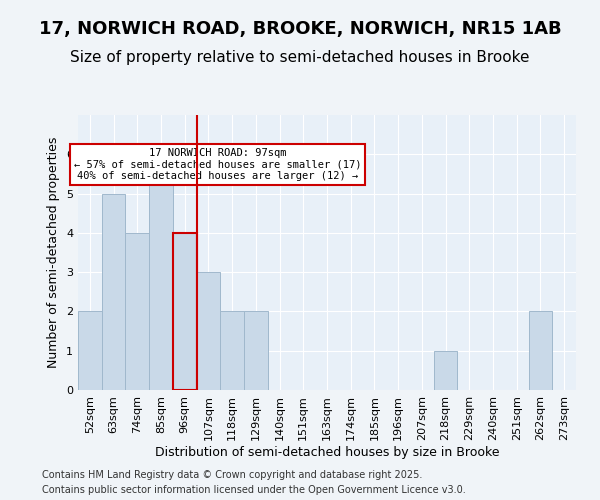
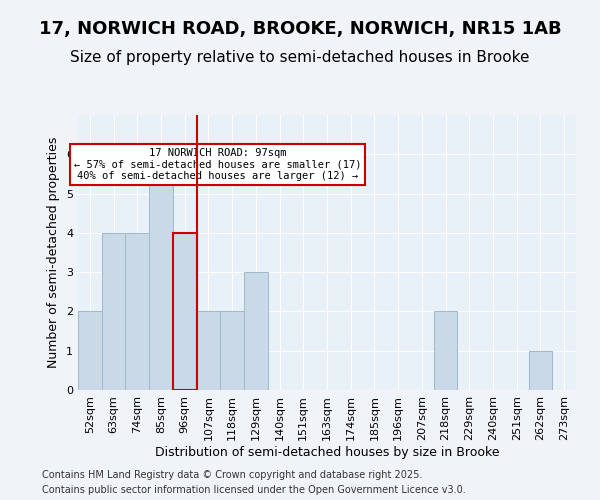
63sqm: 5 -> 4
107sqm: 3 -> 2
129sqm: 2 -> 3
218sqm: 1 -> 2
262sqm: 2 -> 1
